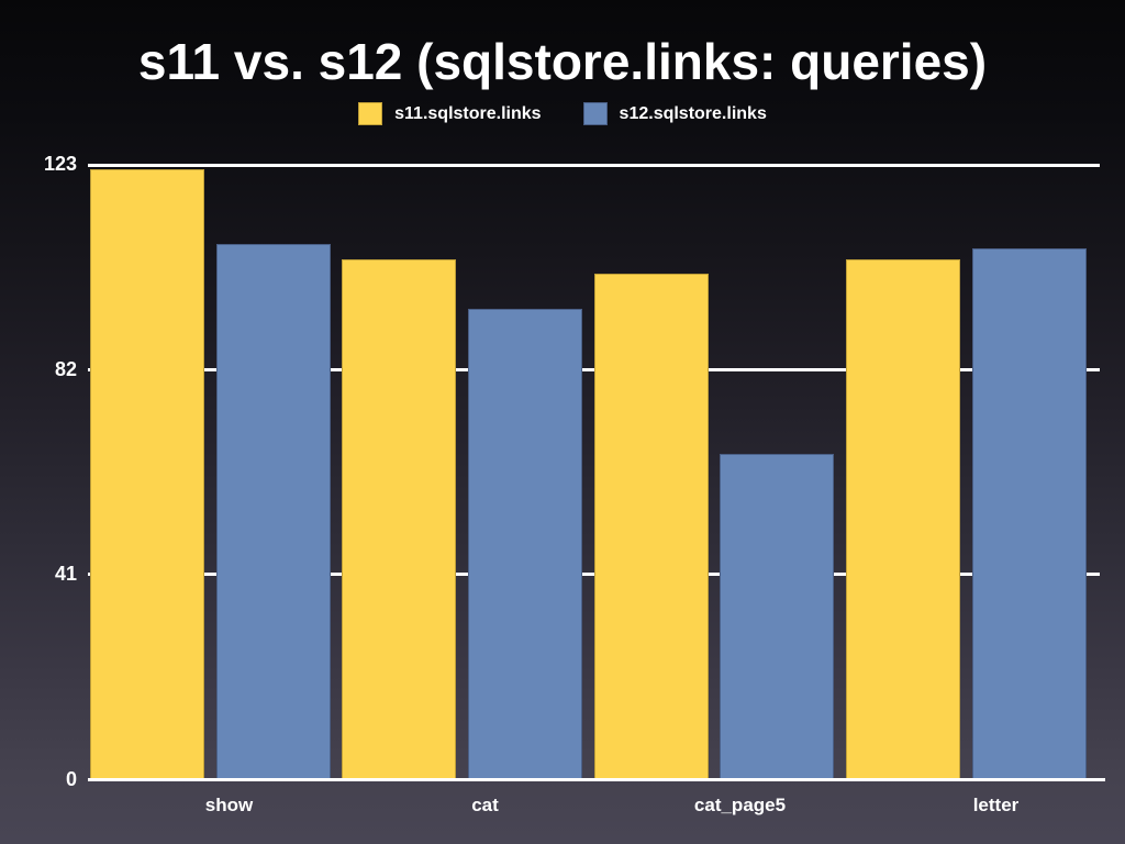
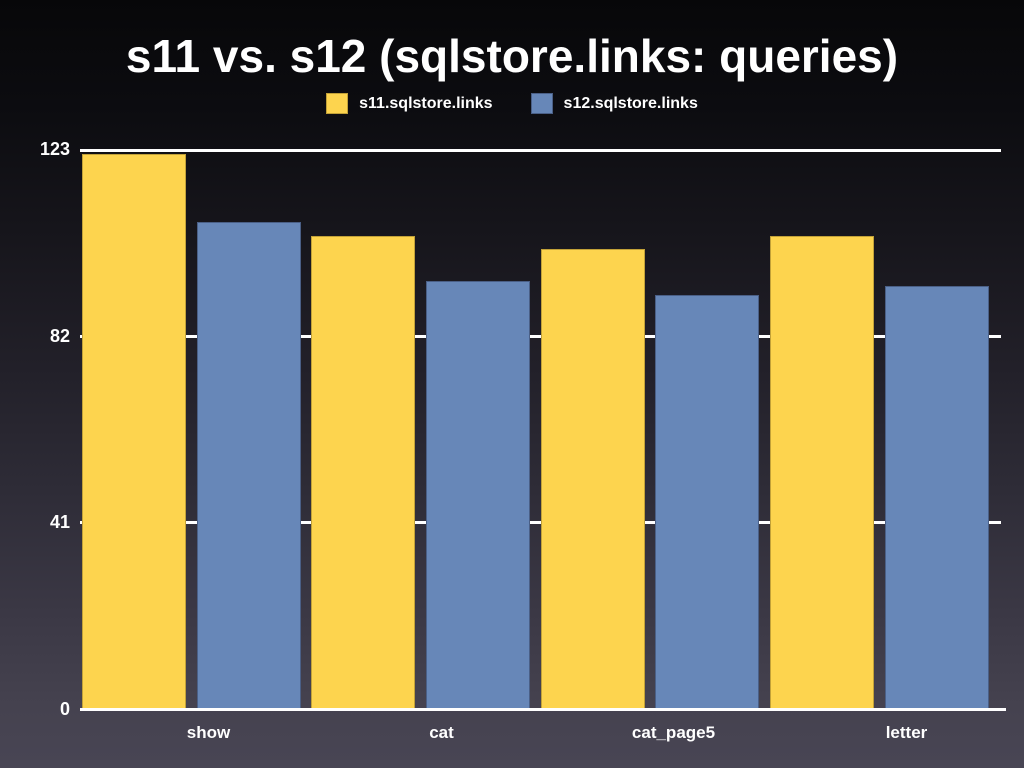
s12.sqlstore.links/cat_page5: 65 -> 91
s12.sqlstore.links/letter: 106 -> 93
